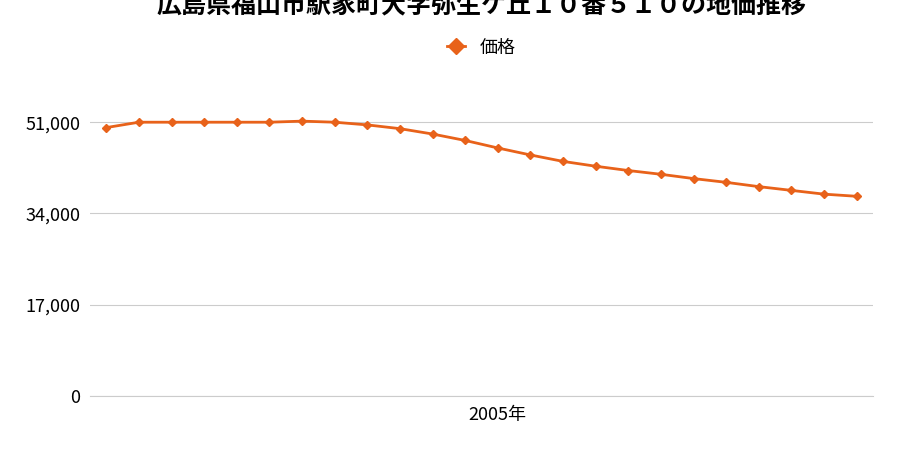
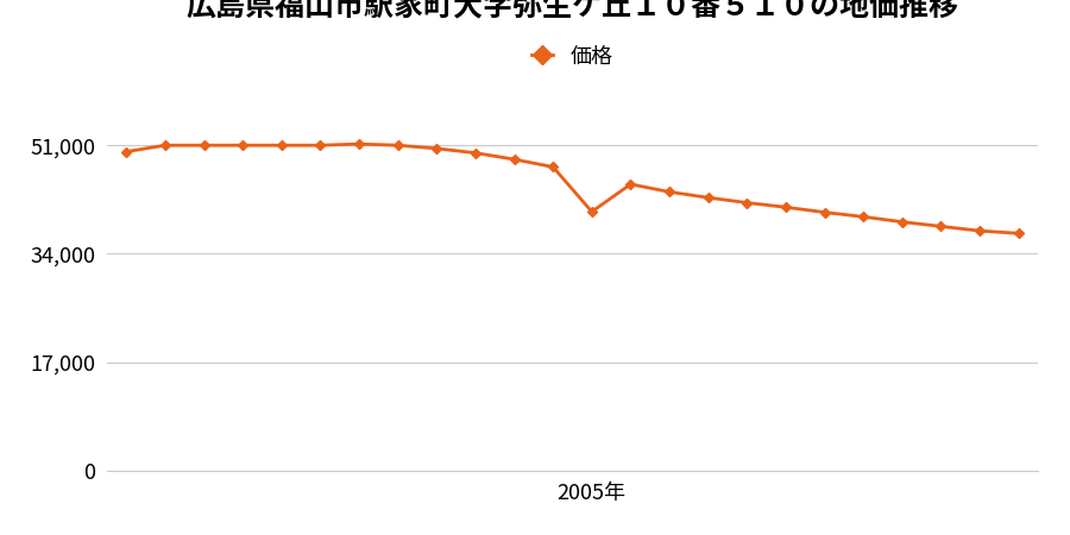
2005年: 46,200 -> 40,600
